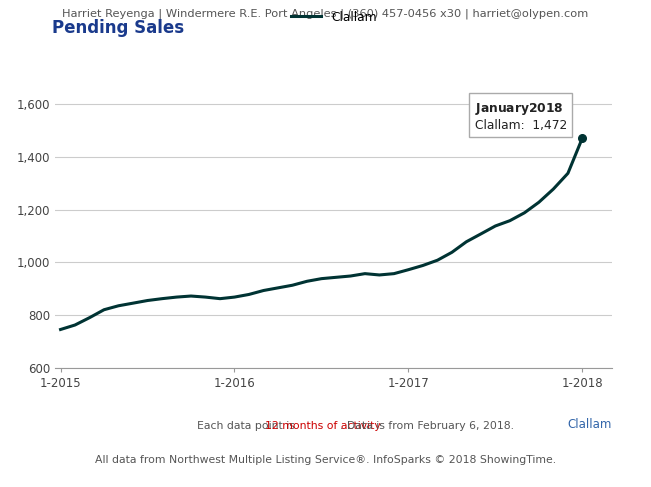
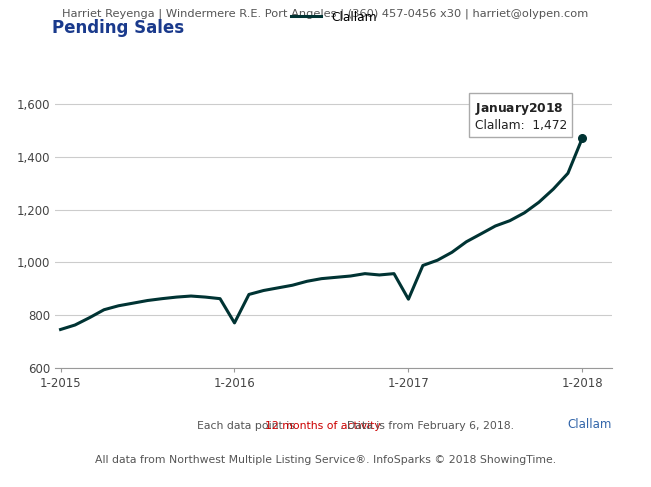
1-2016: 868 -> 770
1-2017: 972 -> 860
